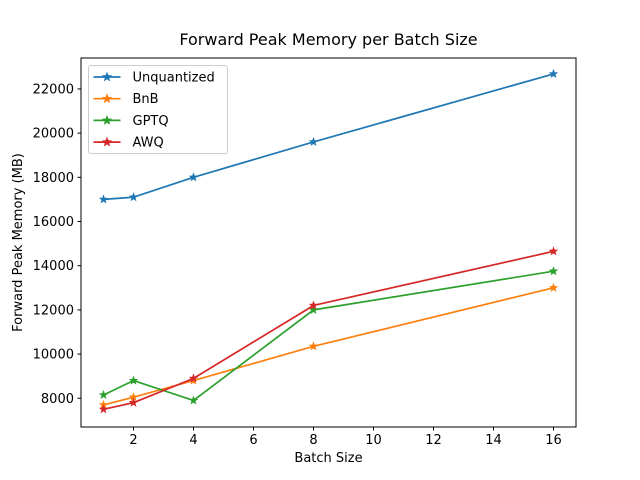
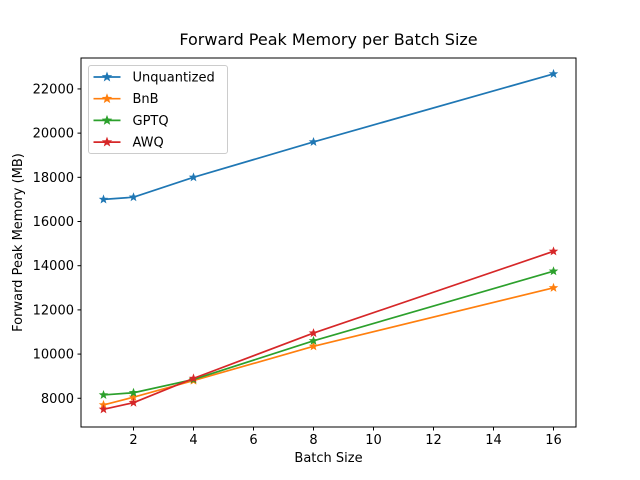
GPTQ/2: 8800 -> 8200
GPTQ/4: 7900 -> 8800
GPTQ/8: 12000 -> 10600
AWQ/8: 12200 -> 11000
